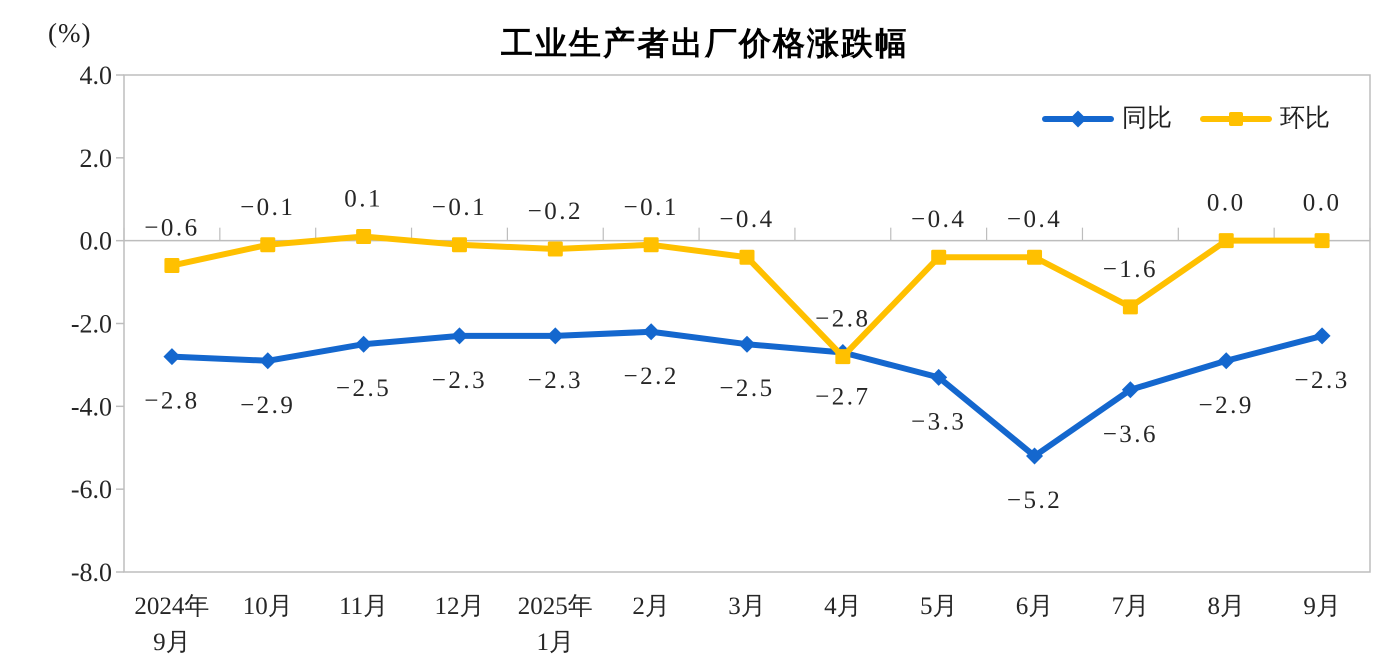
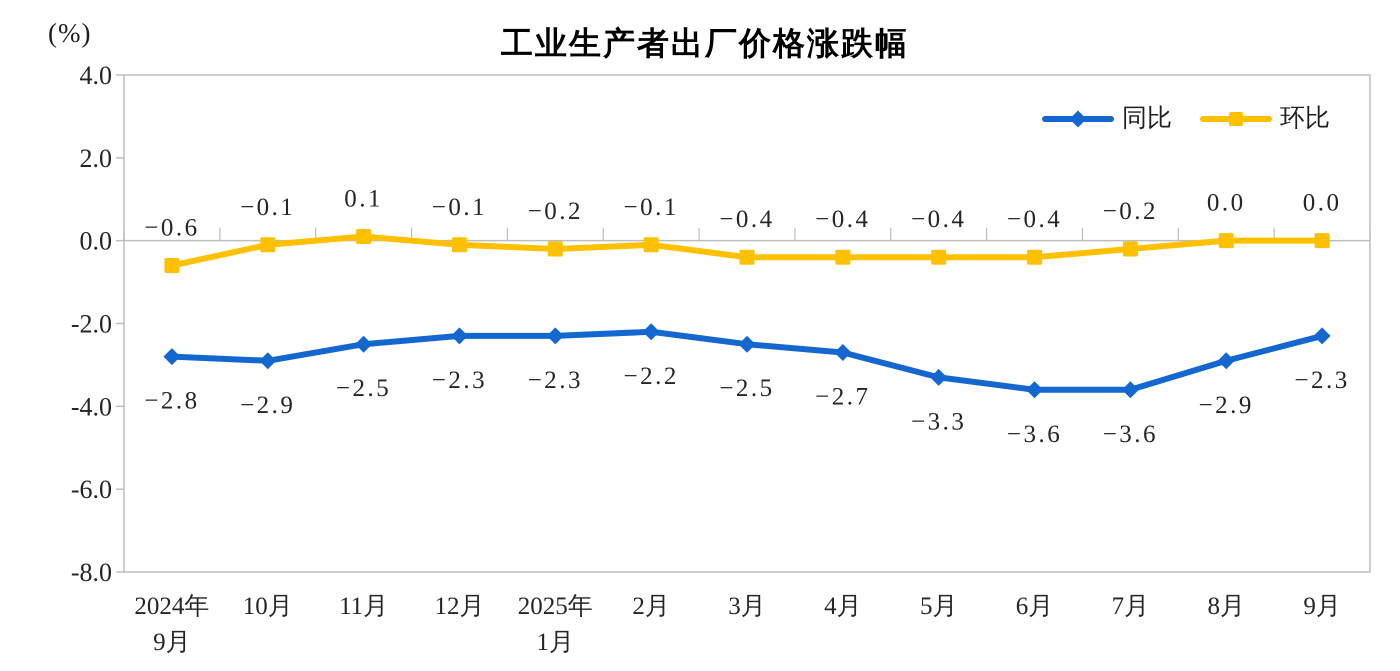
环比/4月: −2.8 -> −0.4
同比/6月: −5.2 -> −3.6
环比/7月: −1.6 -> −0.2
